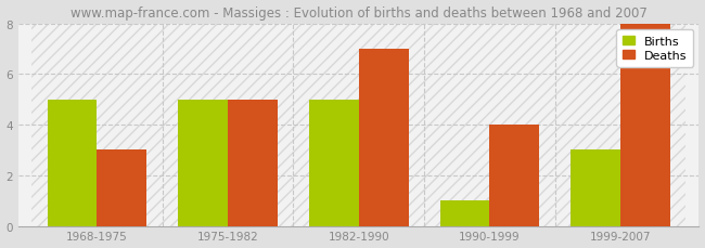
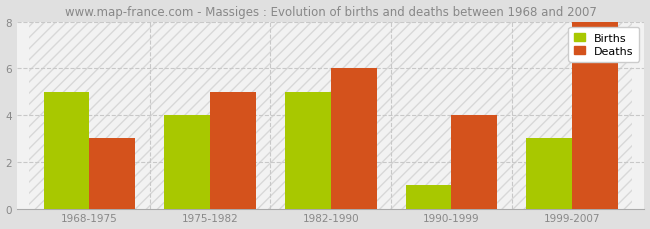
Births/1975-1982: 5 -> 4
Deaths/1982-1990: 7 -> 6
